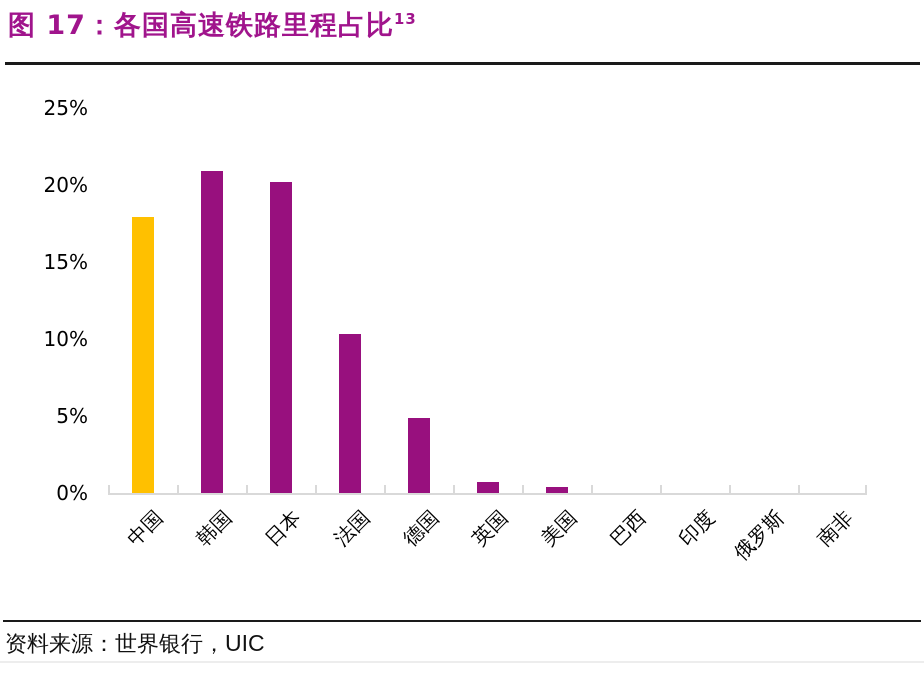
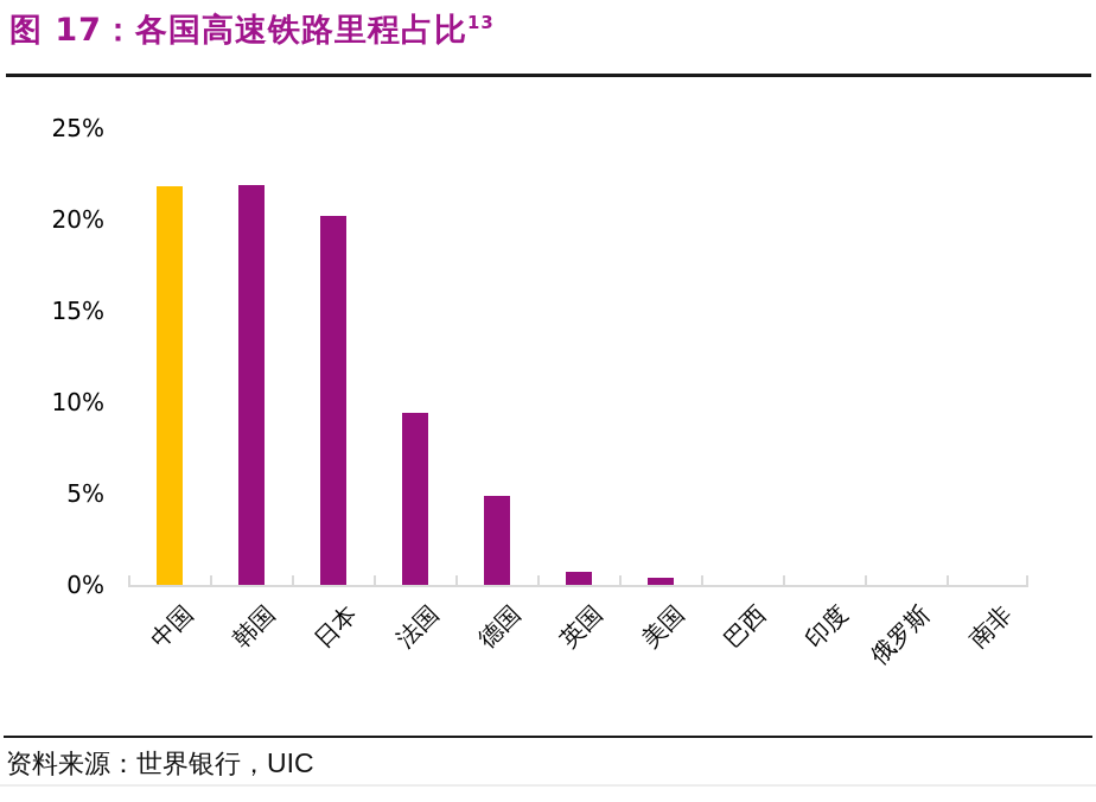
中国: 17.9% -> 21.8%
韩国: 20.9% -> 21.9%
法国: 10.3% -> 9.4%
